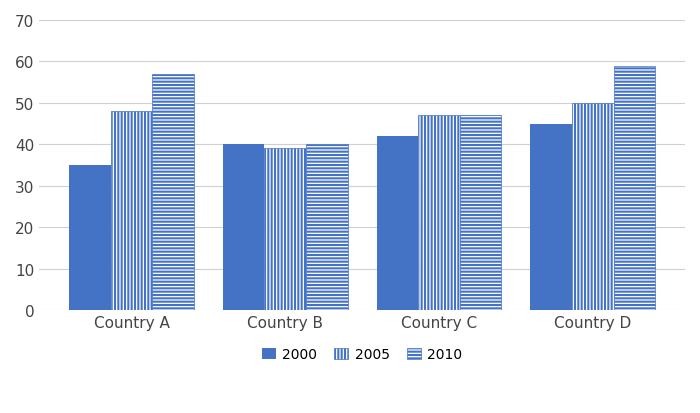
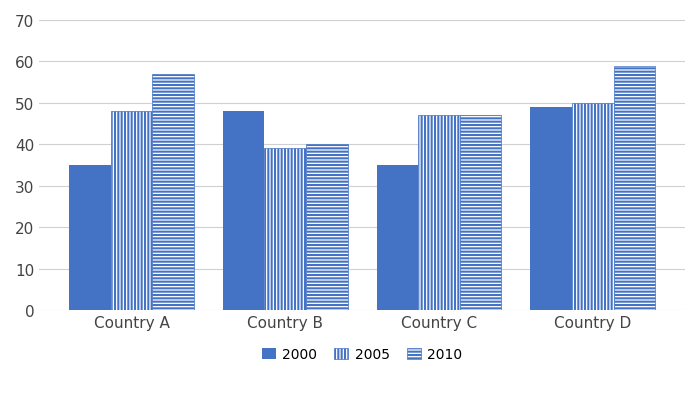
2000/Country B: 40 -> 48
2000/Country C: 42 -> 35
2000/Country D: 45 -> 49
